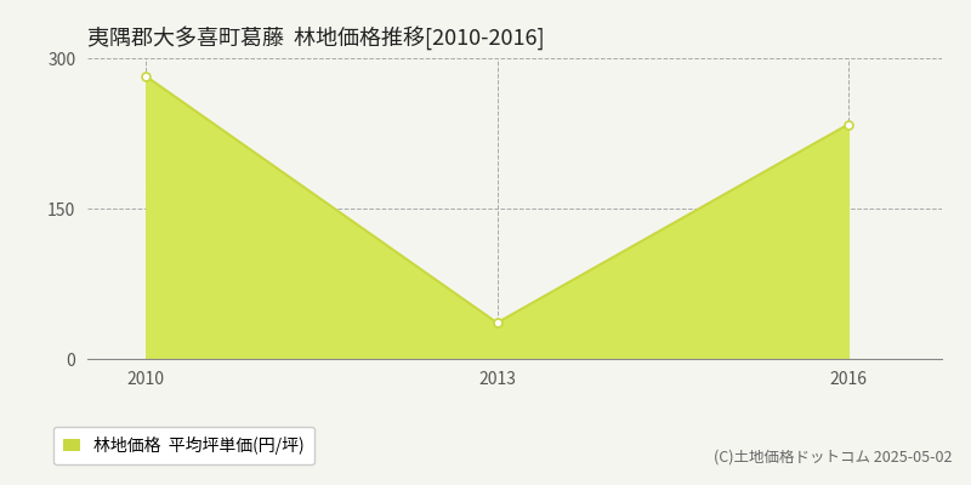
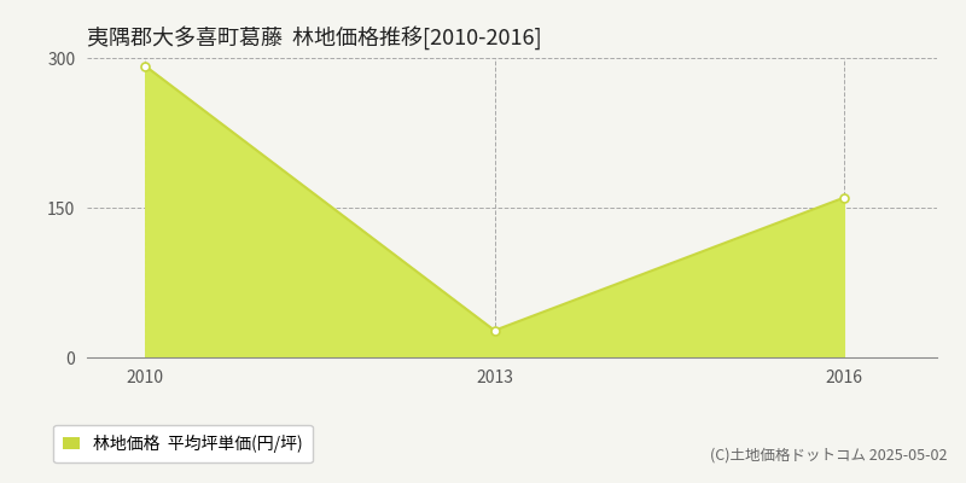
2010: 282 -> 292
2013: 36 -> 27
2016: 234 -> 160
